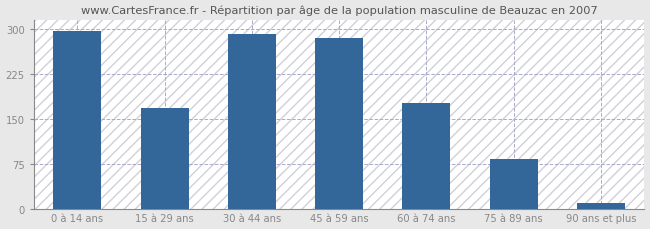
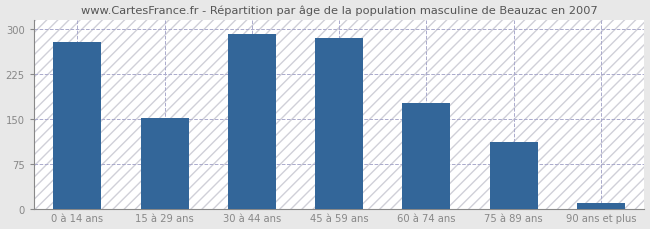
0 à 14 ans: 297 -> 278
15 à 29 ans: 168 -> 152
75 à 89 ans: 83 -> 112
